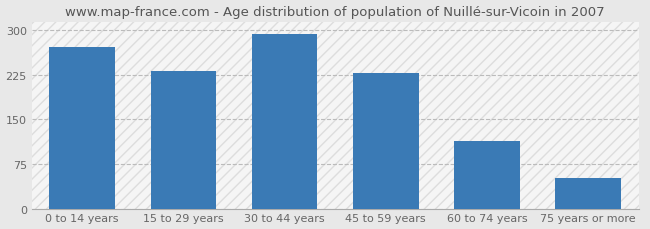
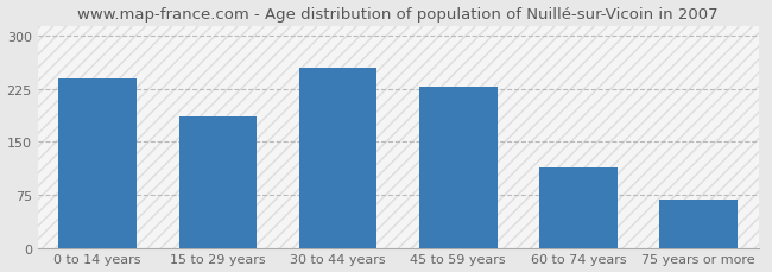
0 to 14 years: 272 -> 240
15 to 29 years: 232 -> 186
30 to 44 years: 294 -> 256
75 years or more: 52 -> 68
